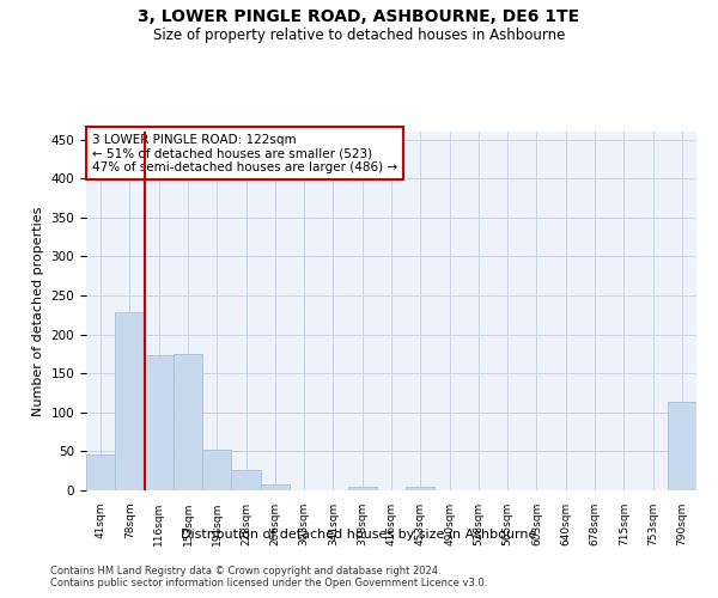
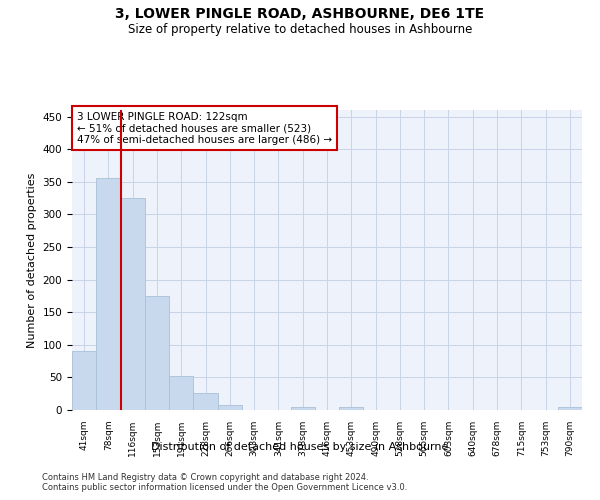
41sqm: 46 -> 90
78sqm: 228 -> 355
116sqm: 174 -> 325
790sqm: 114 -> 4
